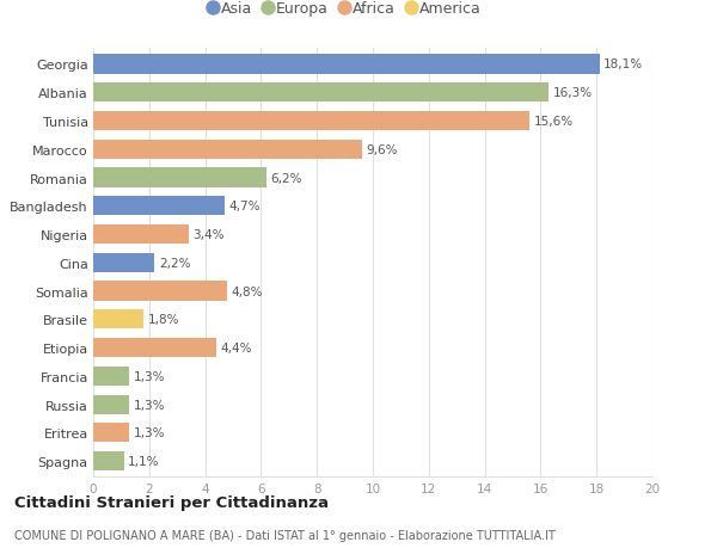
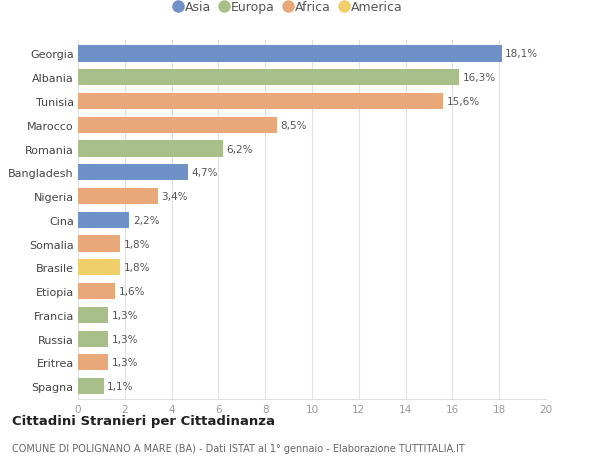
Marocco: 9,6% -> 8,5%
Somalia: 4,8% -> 1,8%
Etiopia: 4,4% -> 1,6%
